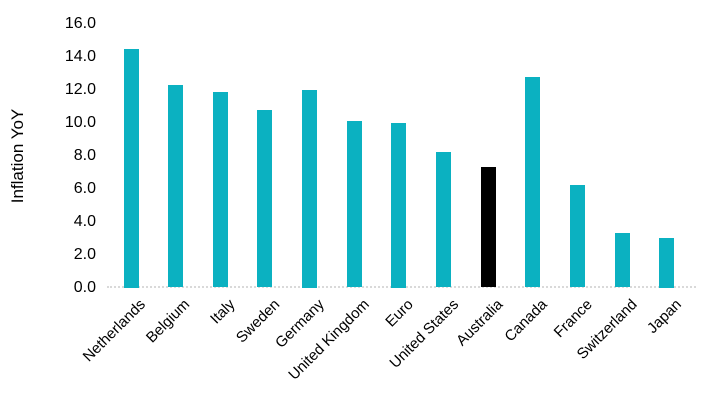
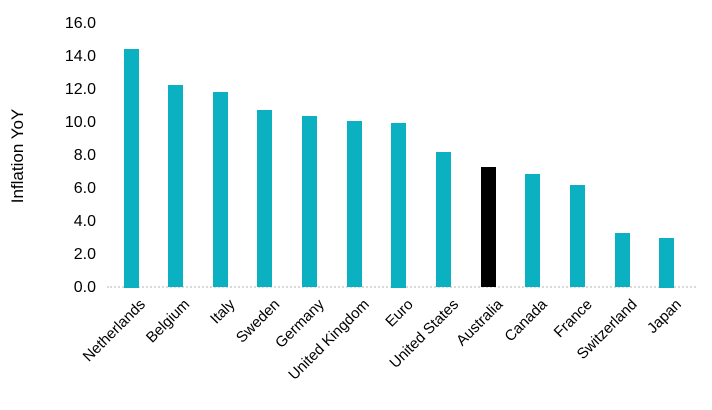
Germany: 12.0 -> 10.4
Canada: 12.8 -> 6.9
